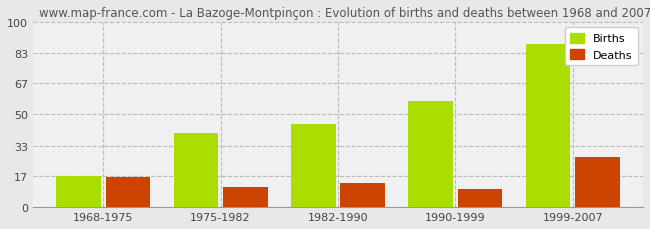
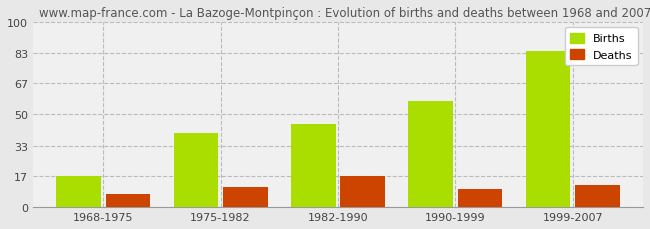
Deaths/1968-1975: 16 -> 7
Deaths/1982-1990: 13 -> 17
Births/1999-2007: 88 -> 84
Deaths/1999-2007: 27 -> 12
